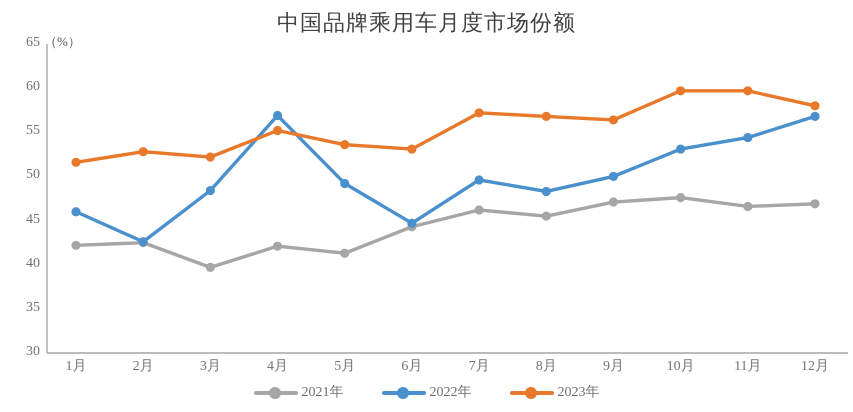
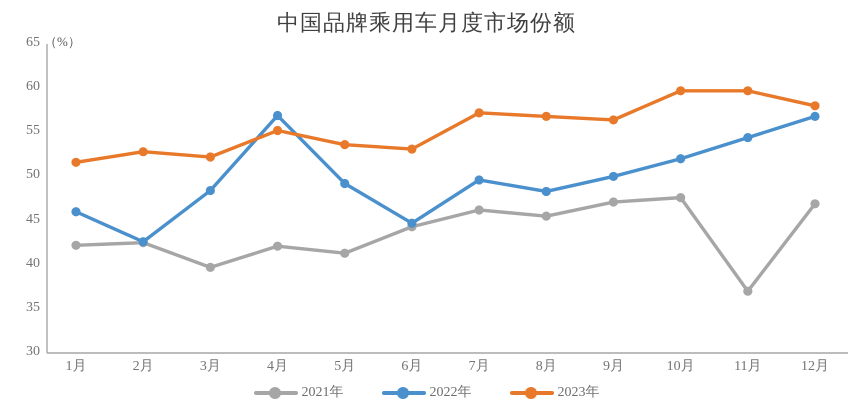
2022年/10月: 53 -> 52
2021年/11月: 47 -> 37
